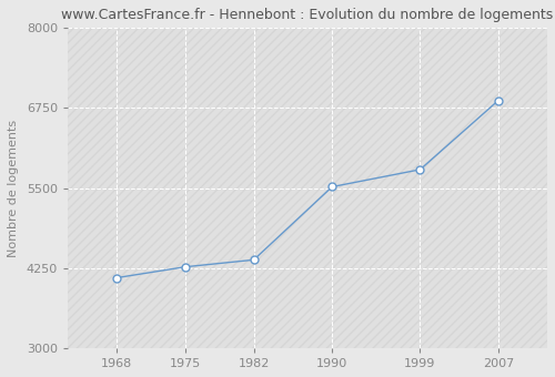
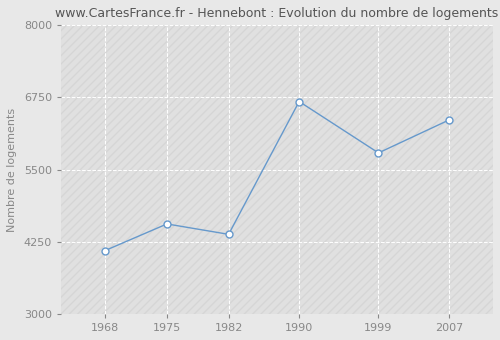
1975: 4270 -> 4560
1990: 5520 -> 6680
2007: 6870 -> 6360
